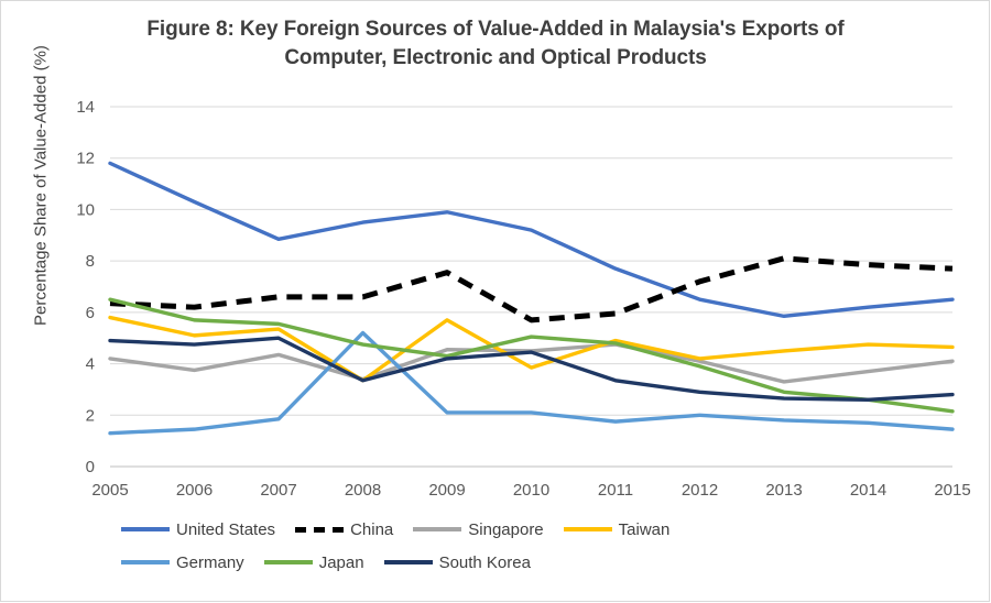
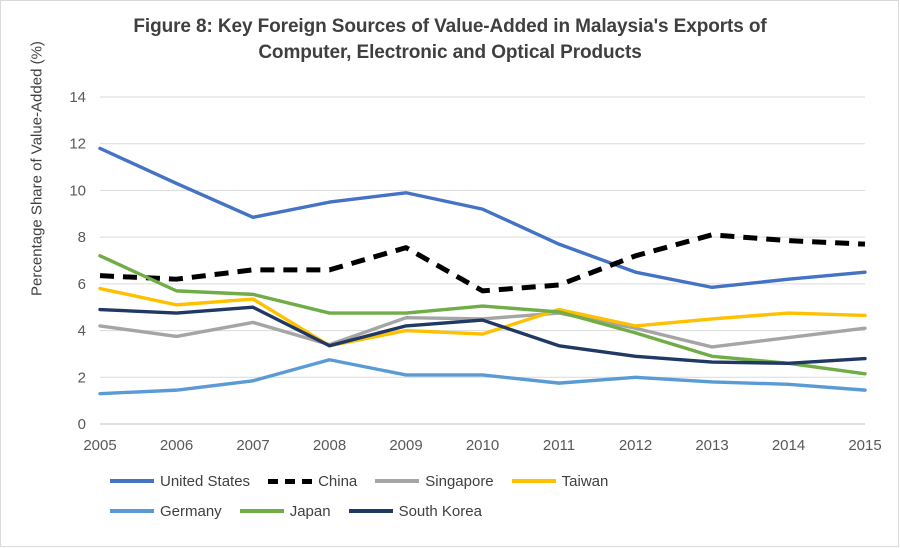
Japan/2005: 6.5 -> 7.2
Germany/2008: 5.2 -> 2.8
Taiwan/2009: 5.7 -> 4.0
Japan/2009: 4.3 -> 4.8
